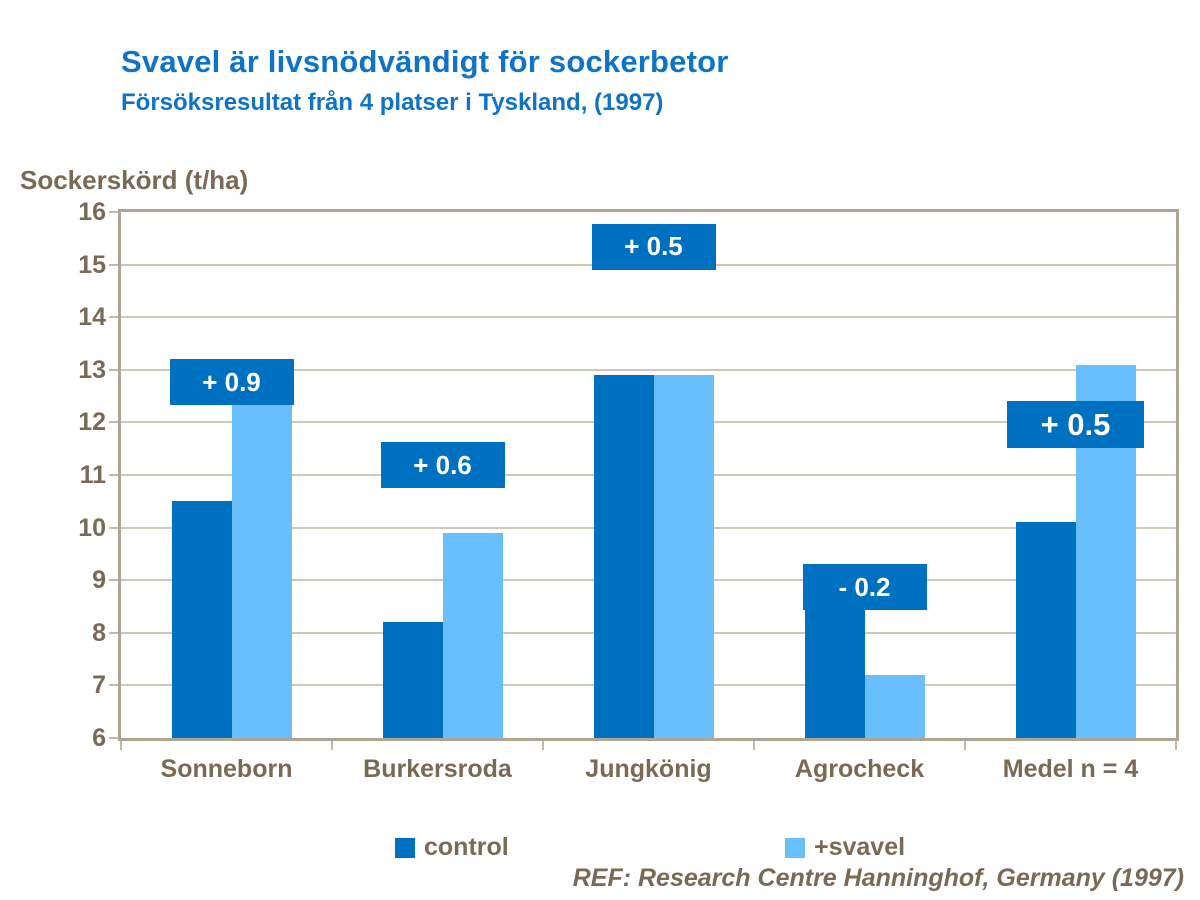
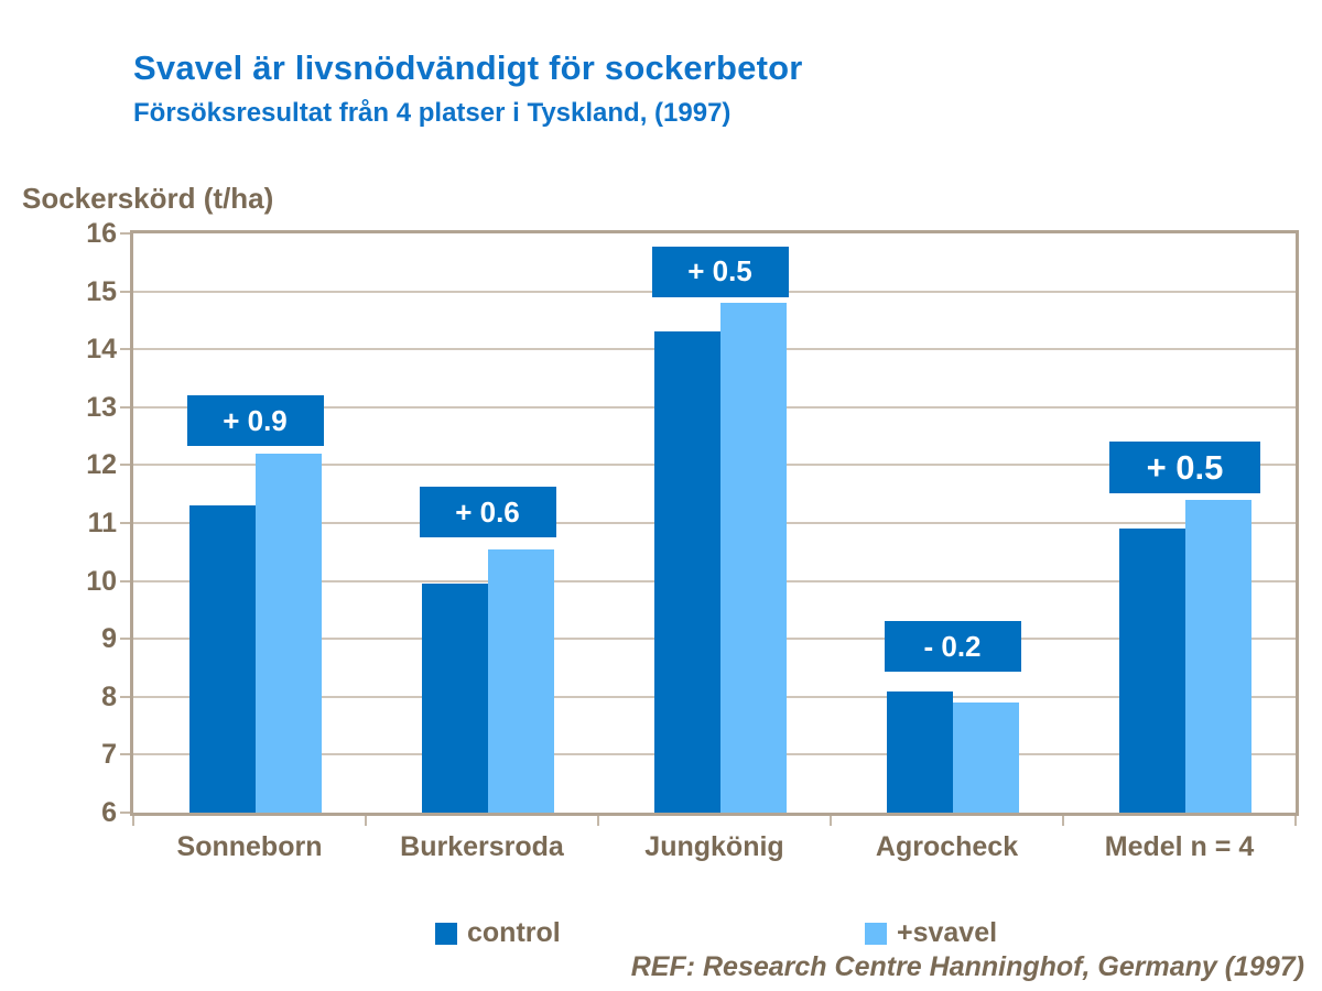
control/Sonneborn: 10.5 -> 11.3
+svavel/Sonneborn: 12.8 -> 12.2
control/Burkersroda: 8.2 -> 9.9
+svavel/Burkersroda: 9.9 -> 10.6
control/Jungkönig: 12.9 -> 14.3
+svavel/Jungkönig: 12.9 -> 14.8
control/Agrocheck: 9.0 -> 8.1
+svavel/Agrocheck: 7.2 -> 7.9
control/Medel n = 4: 10.1 -> 10.9
+svavel/Medel n = 4: 13.1 -> 11.4
